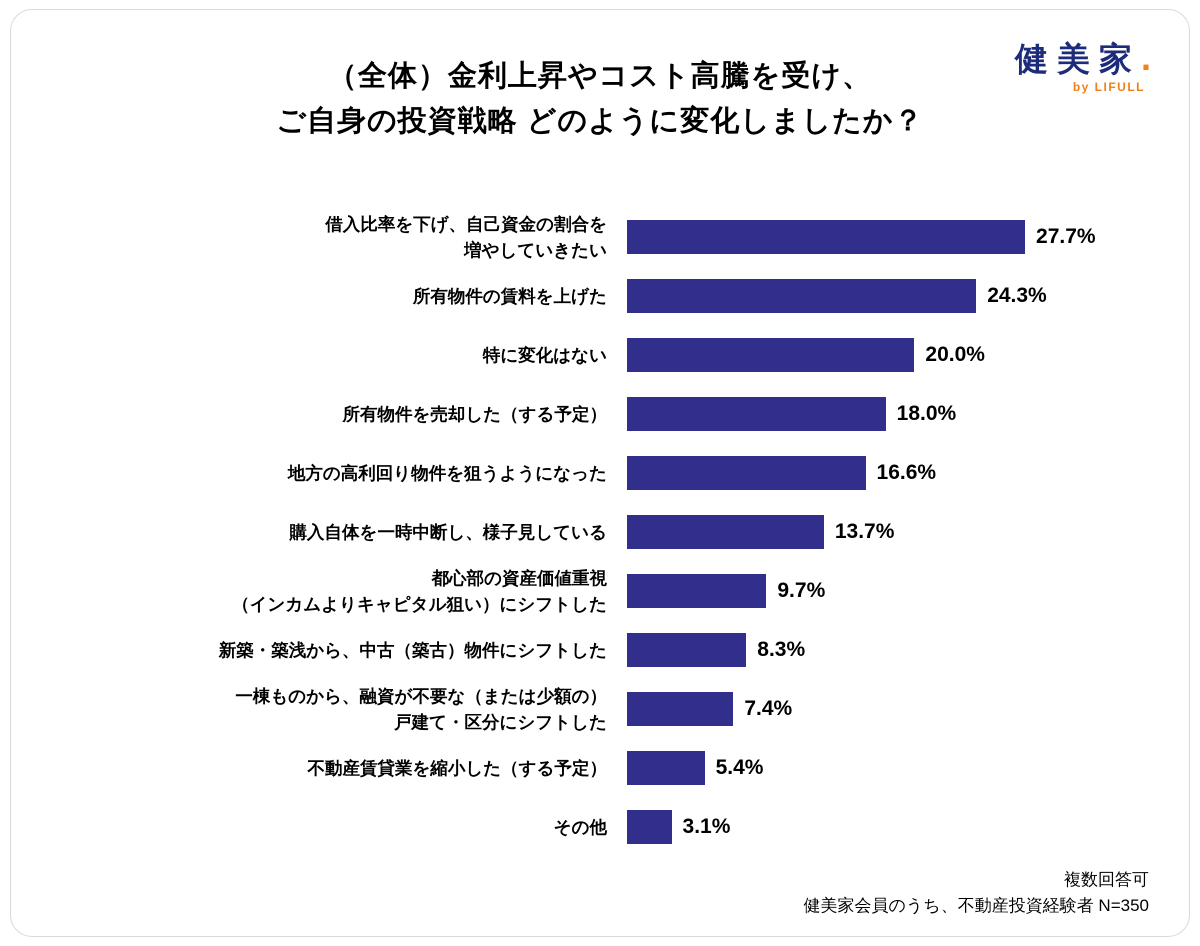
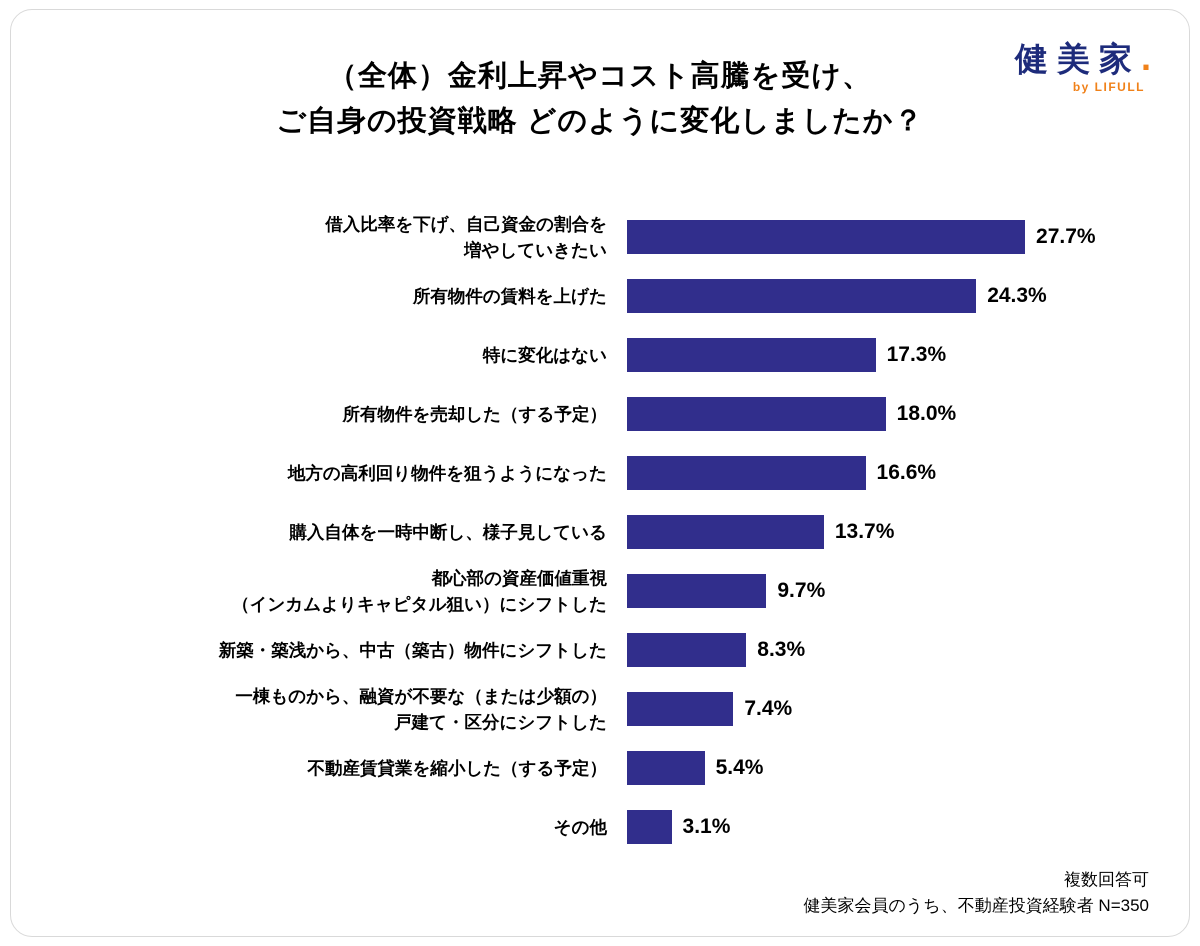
特に変化はない: 20.0% -> 17.3%
